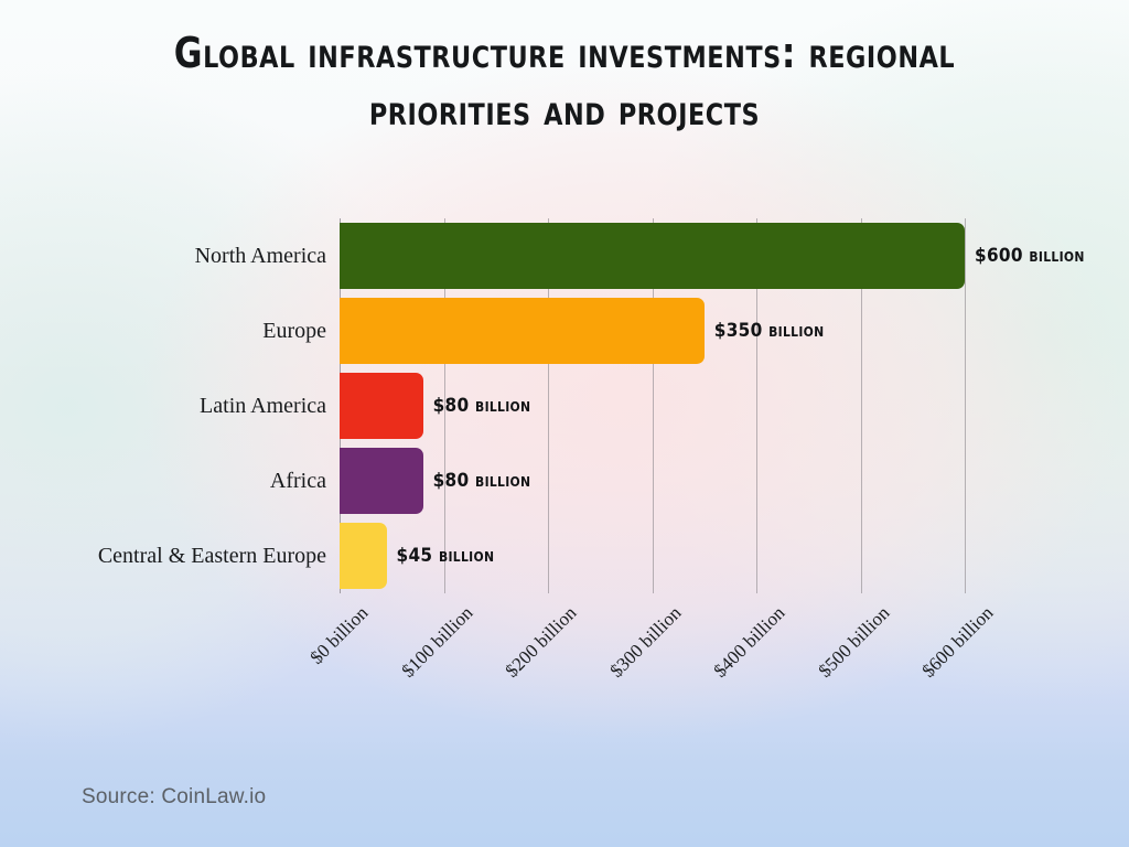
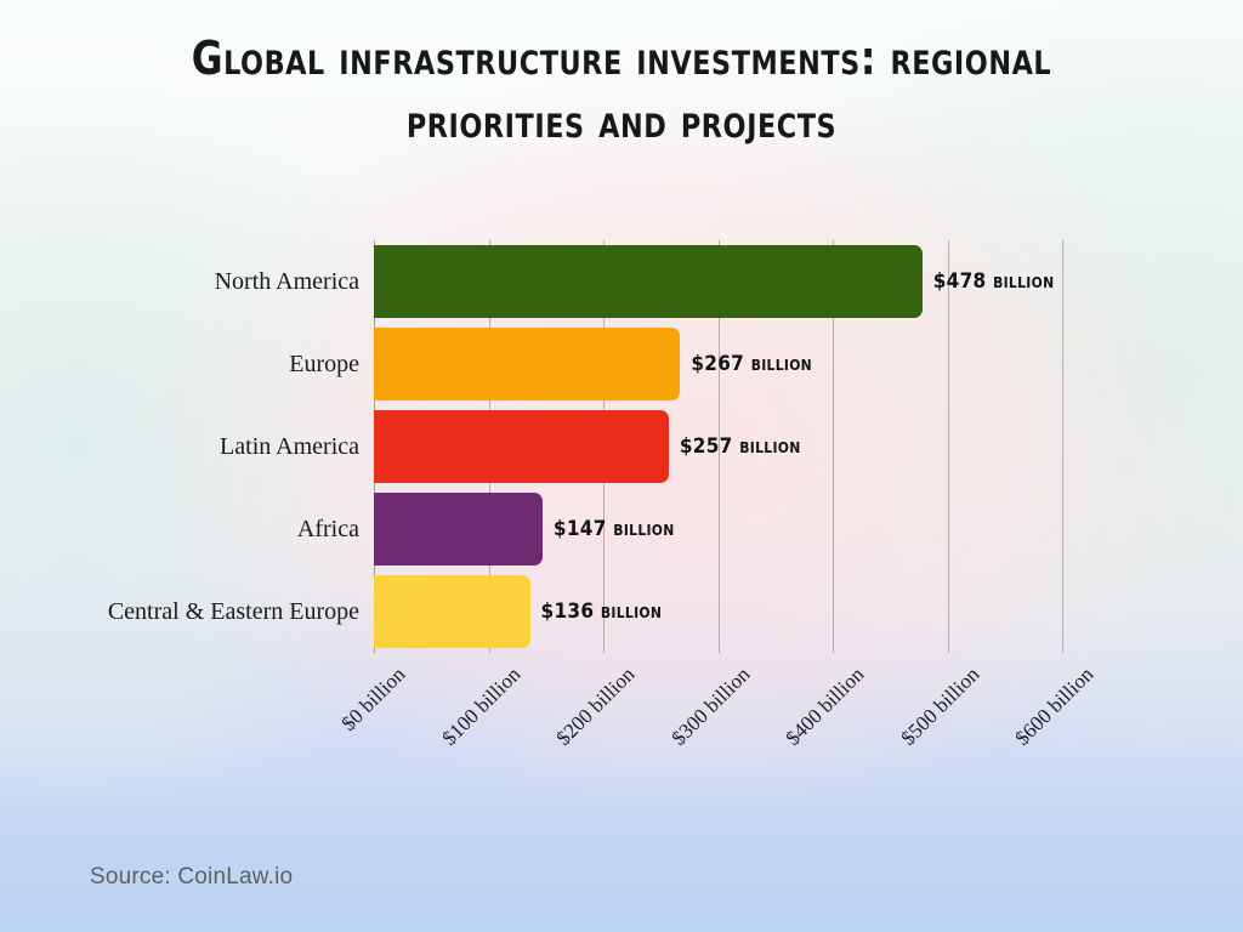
North America: $600 -> $478
Europe: $350 -> $267
Latin America: $80 -> $257
Africa: $80 -> $147
Central & Eastern Europe: $45 -> $136
